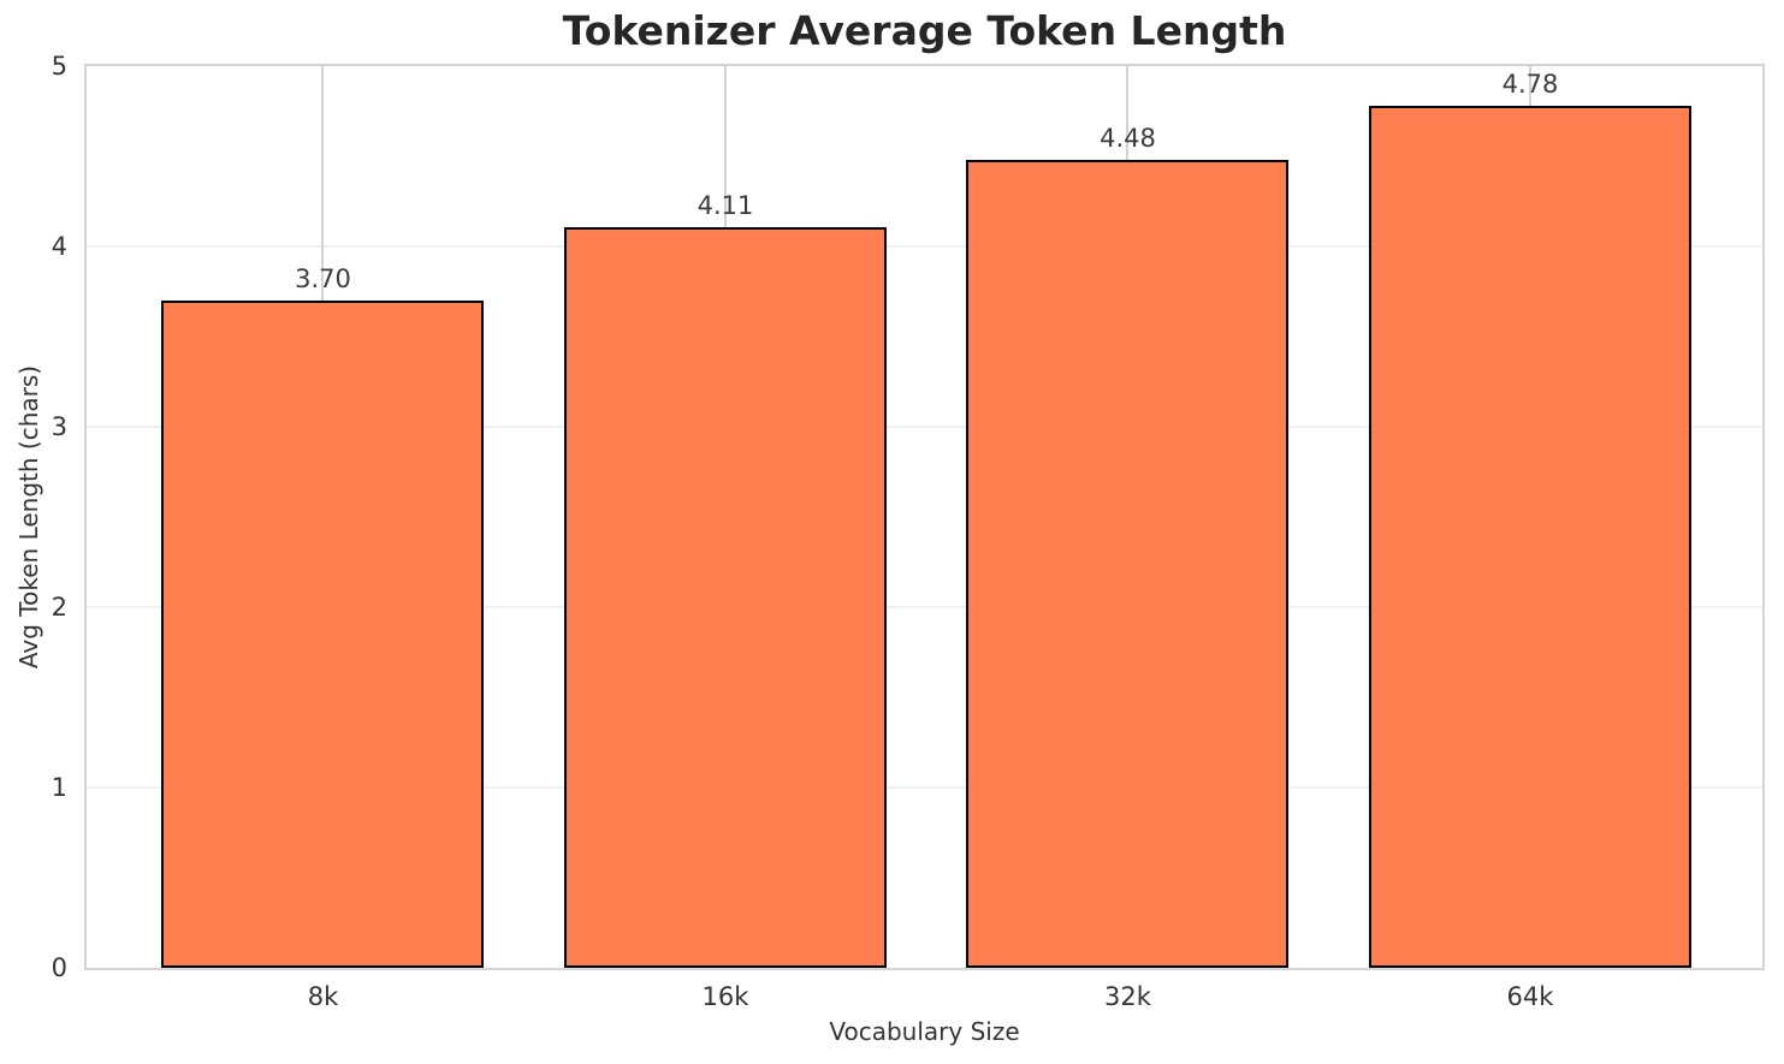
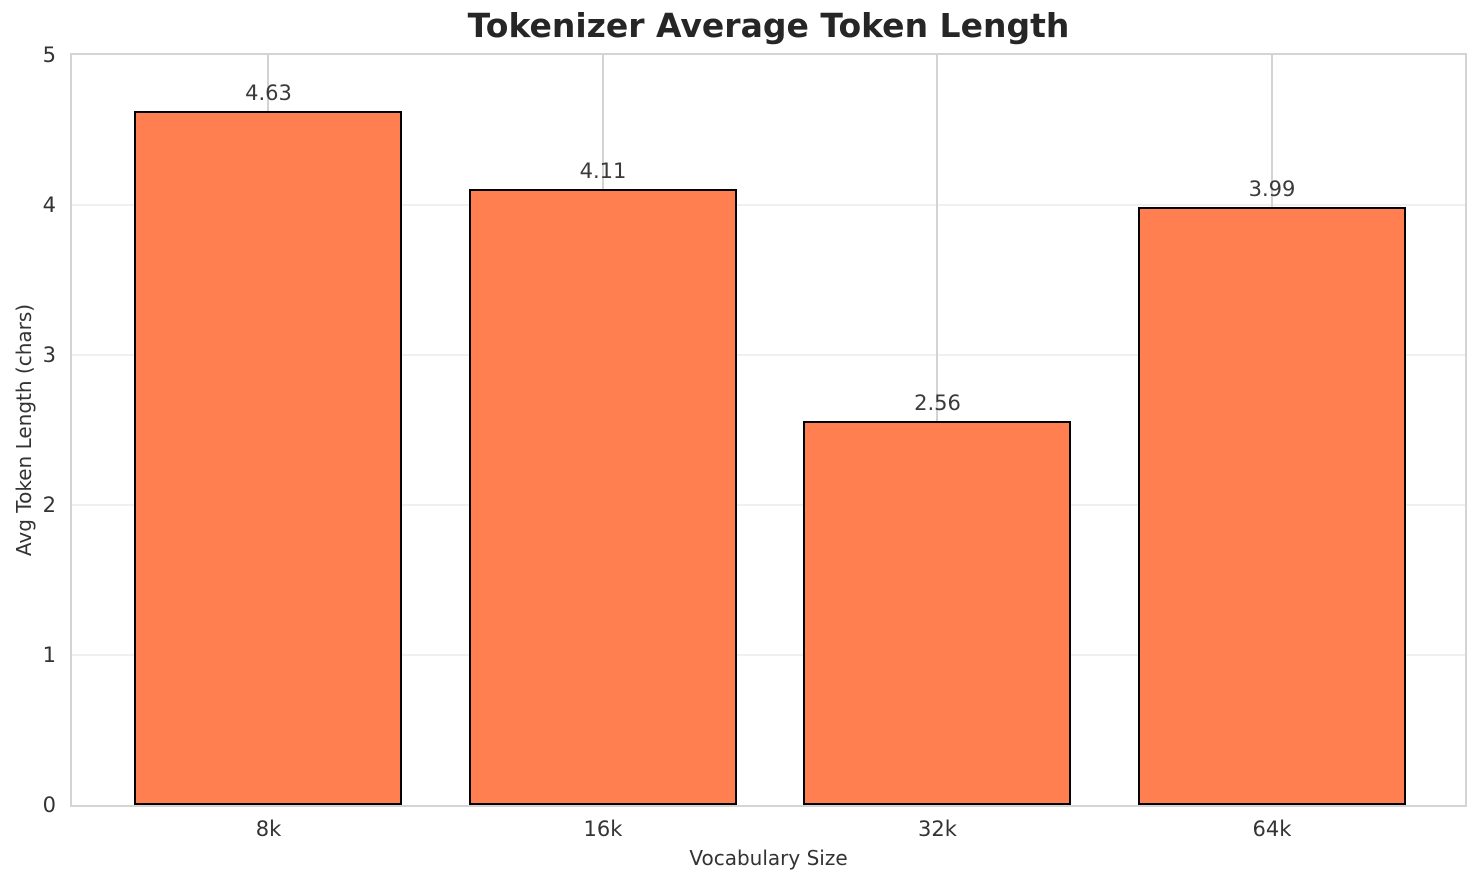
8k: 3.70 -> 4.63
32k: 4.48 -> 2.56
64k: 4.78 -> 3.99
